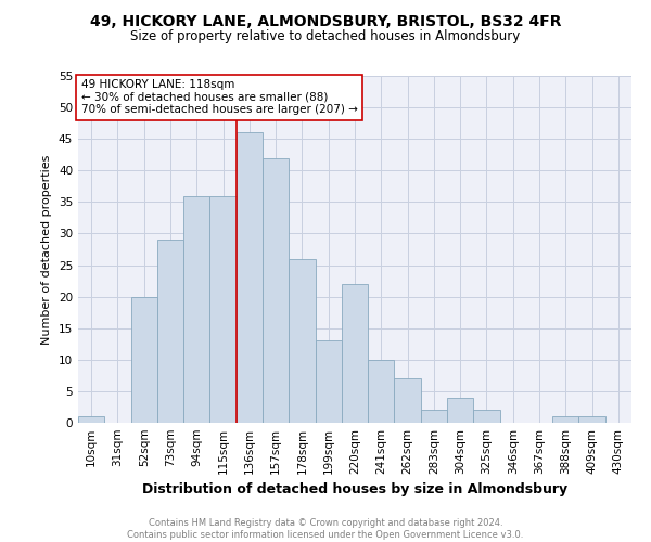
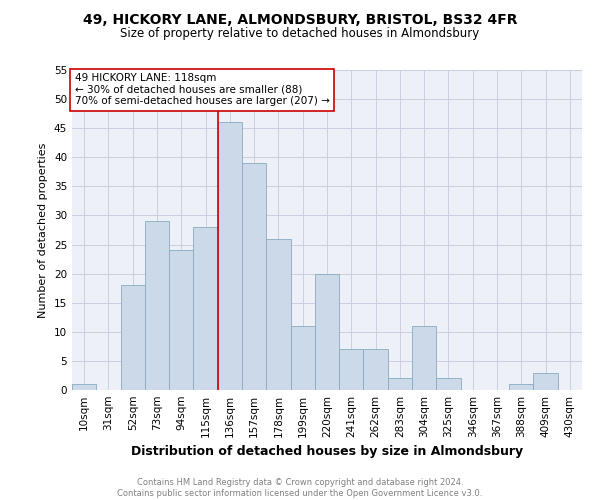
52sqm: 20 -> 18
94sqm: 36 -> 24
115sqm: 36 -> 28
157sqm: 42 -> 39
199sqm: 13 -> 11
220sqm: 22 -> 20
241sqm: 10 -> 7
304sqm: 4 -> 11
409sqm: 1 -> 3
